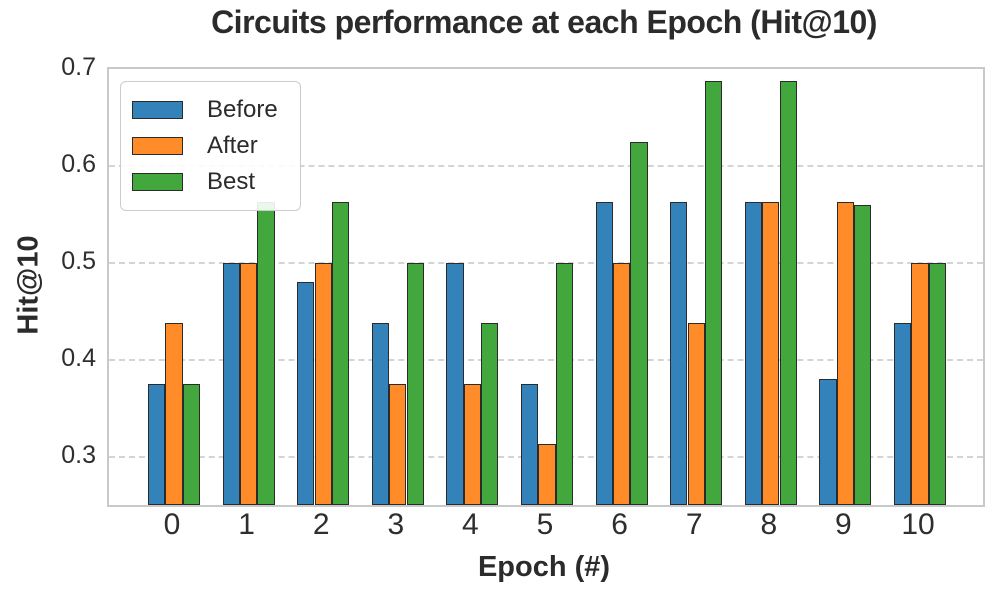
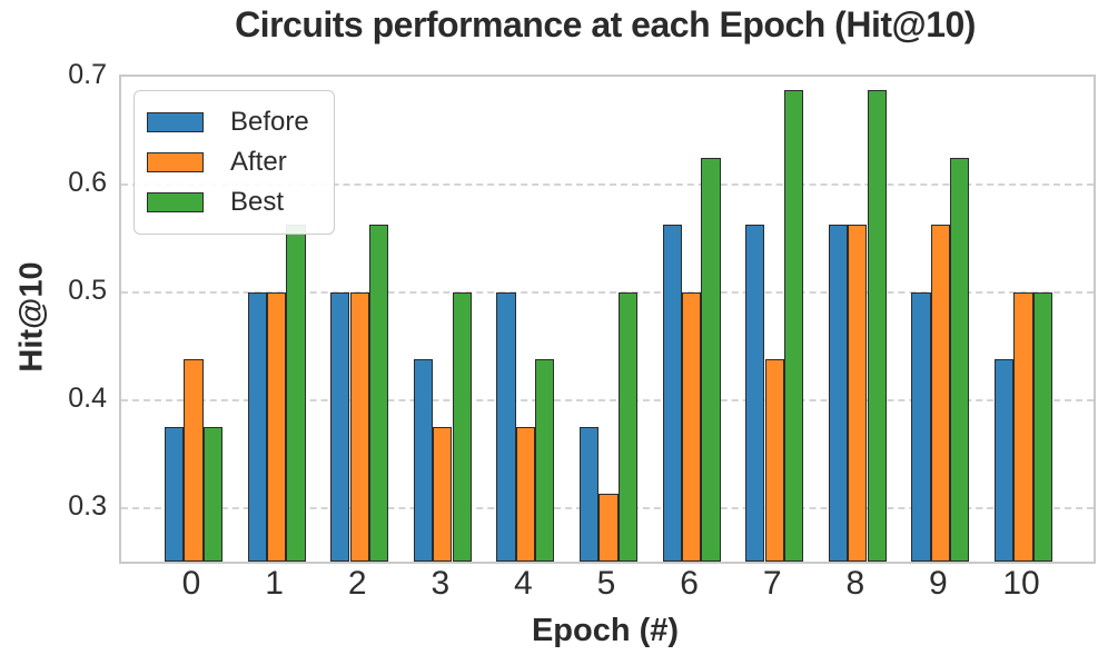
Before/2: 0.48 -> 0.50
Before/9: 0.38 -> 0.50
Best/9: 0.56 -> 0.62
